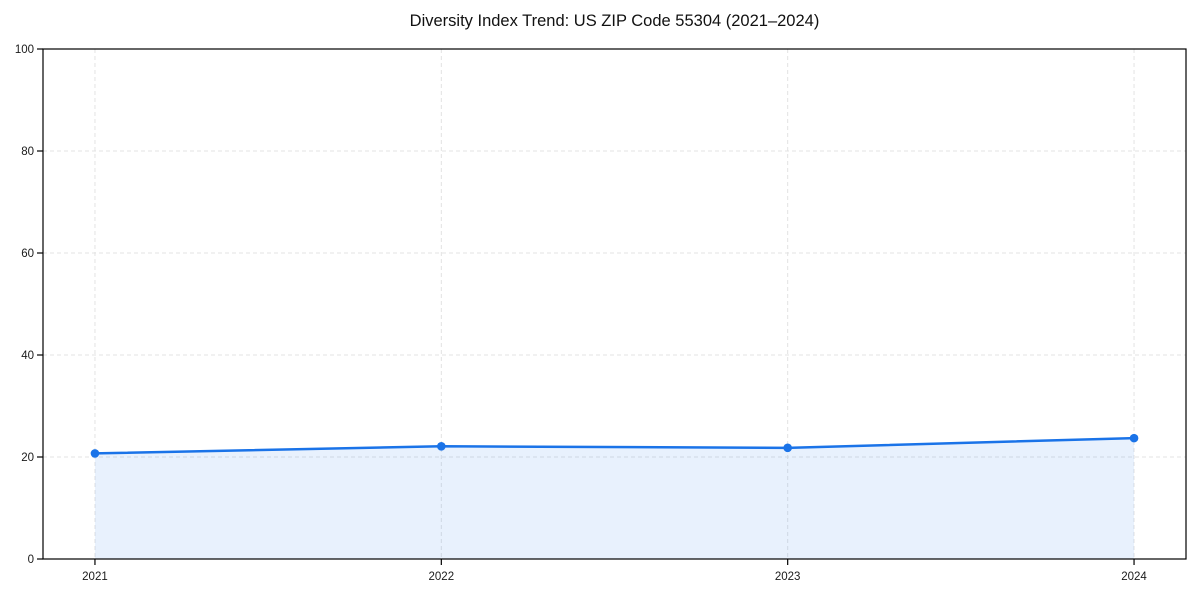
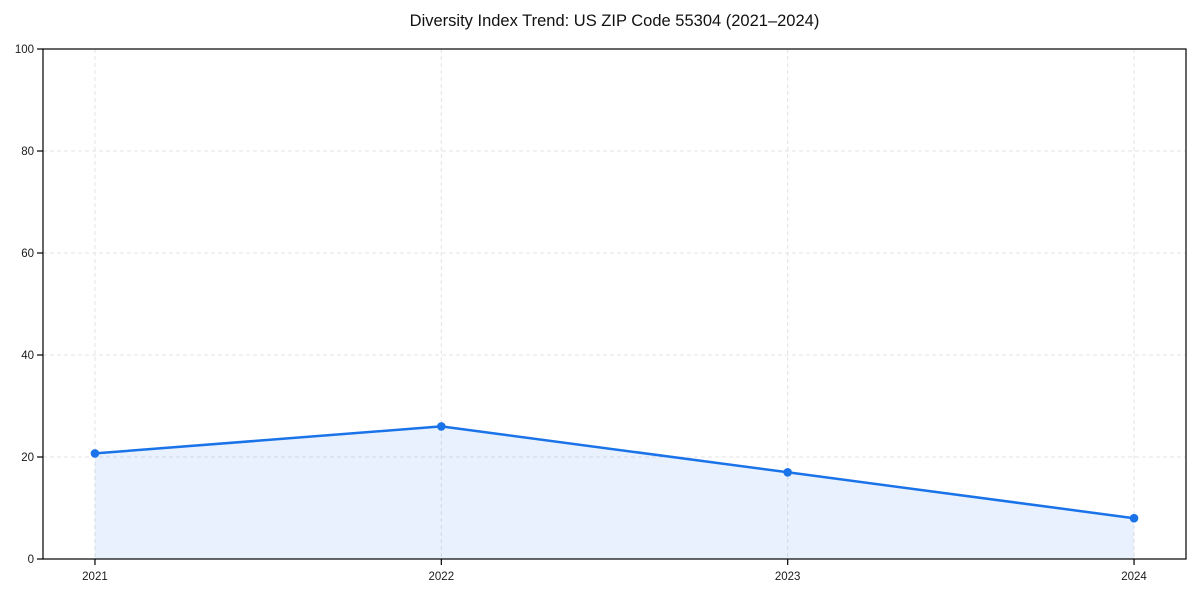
2022: 22 -> 26
2023: 22 -> 17
2024: 24 -> 8
